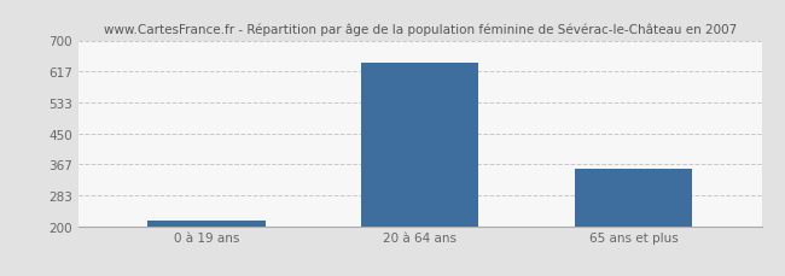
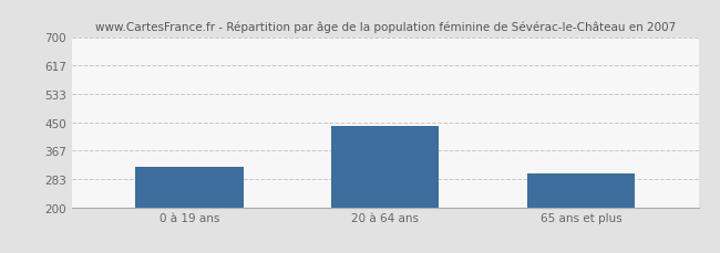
0 à 19 ans: 215 -> 320
20 à 64 ans: 640 -> 440
65 ans et plus: 355 -> 300
